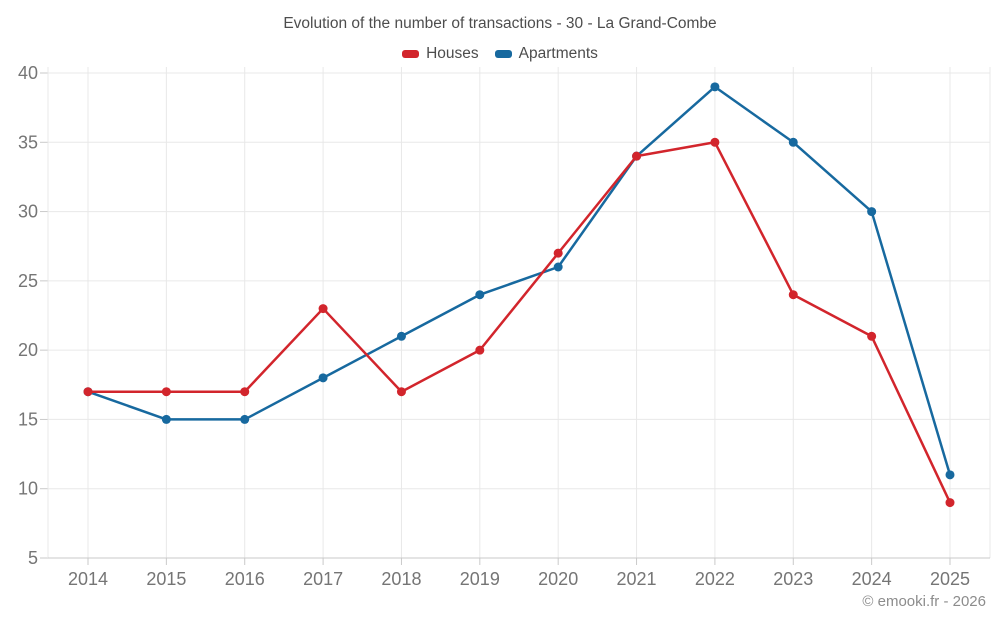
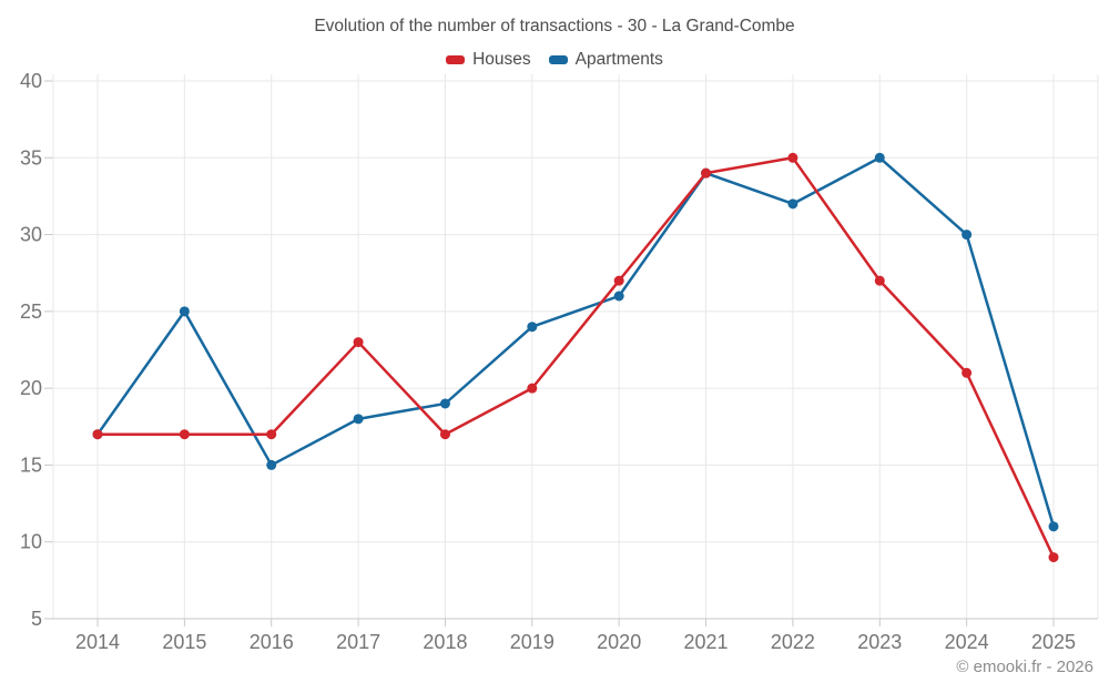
Apartments/2015: 15 -> 25
Apartments/2018: 21 -> 19
Apartments/2022: 39 -> 32
Houses/2023: 24 -> 27
